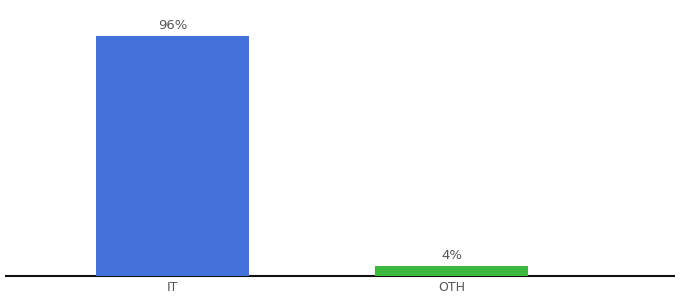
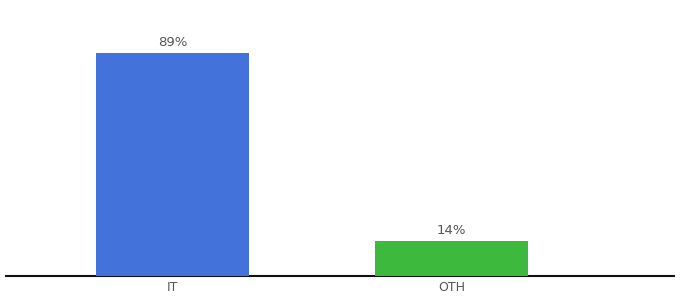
IT: 96% -> 89%
OTH: 4% -> 14%
